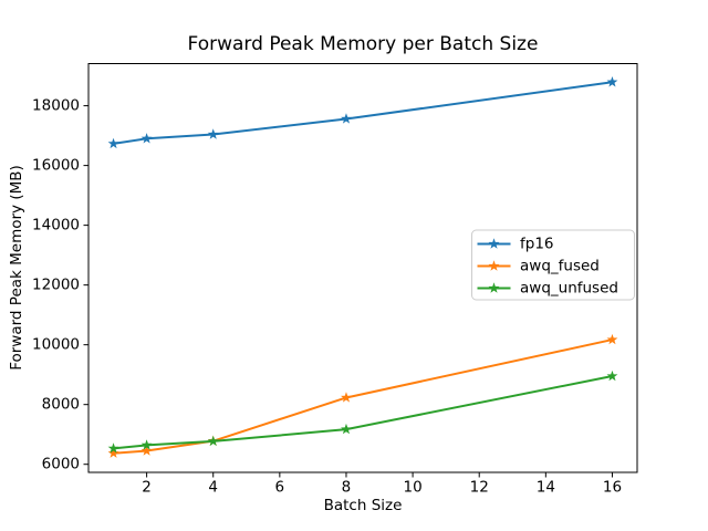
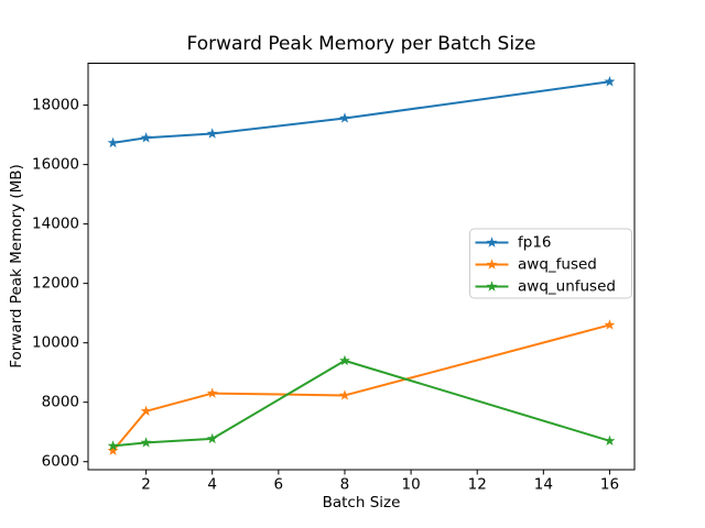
awq_fused/2: 6400 -> 7700
awq_fused/4: 6800 -> 8300
awq_unfused/8: 7200 -> 9400
awq_fused/16: 10200 -> 10600
awq_unfused/16: 9000 -> 6700
